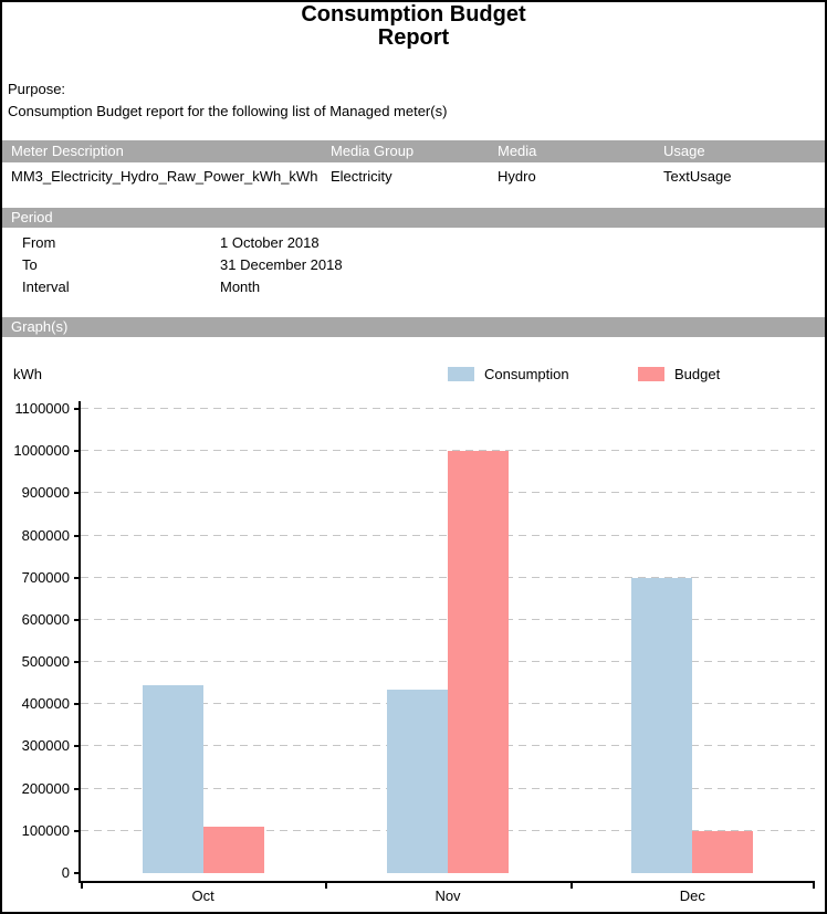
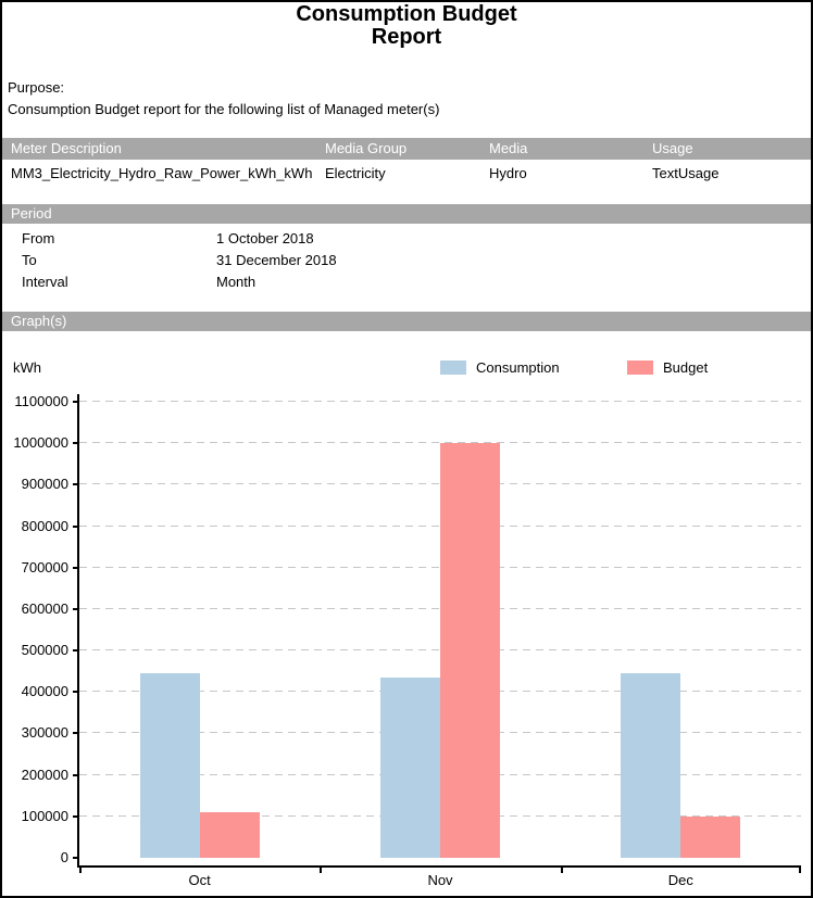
Consumption/Dec: 700000 -> 440000
